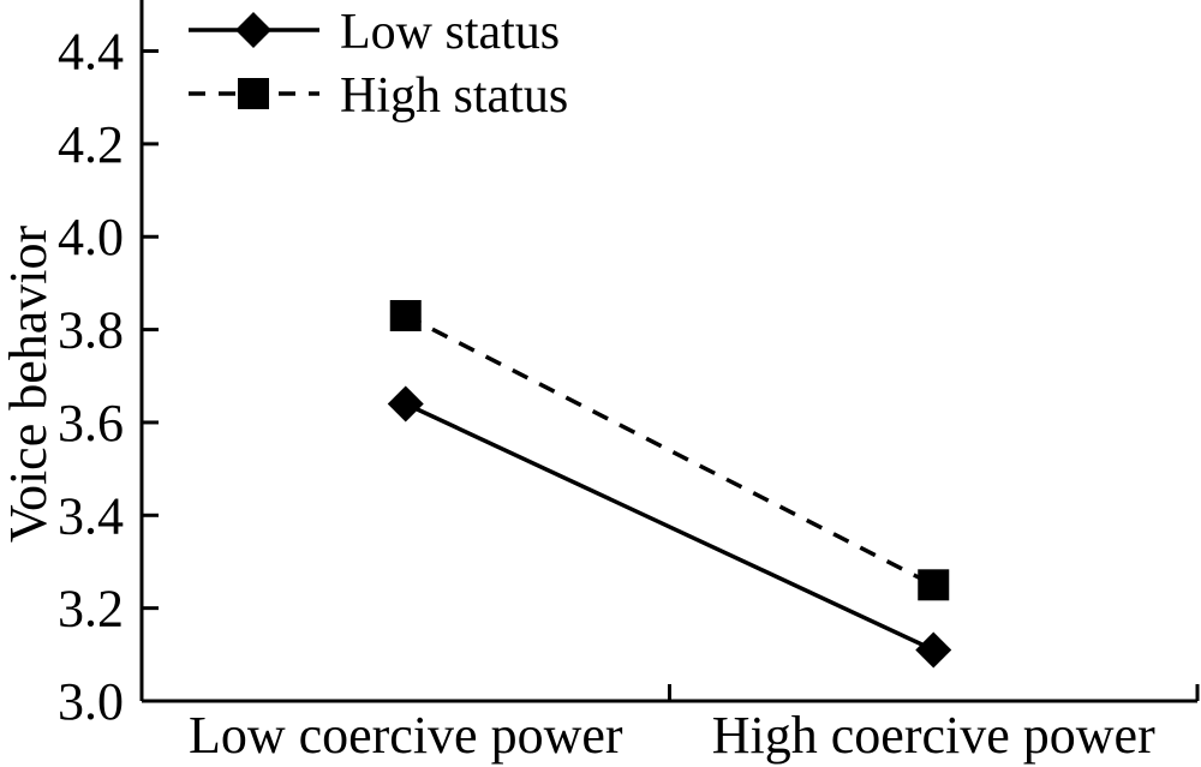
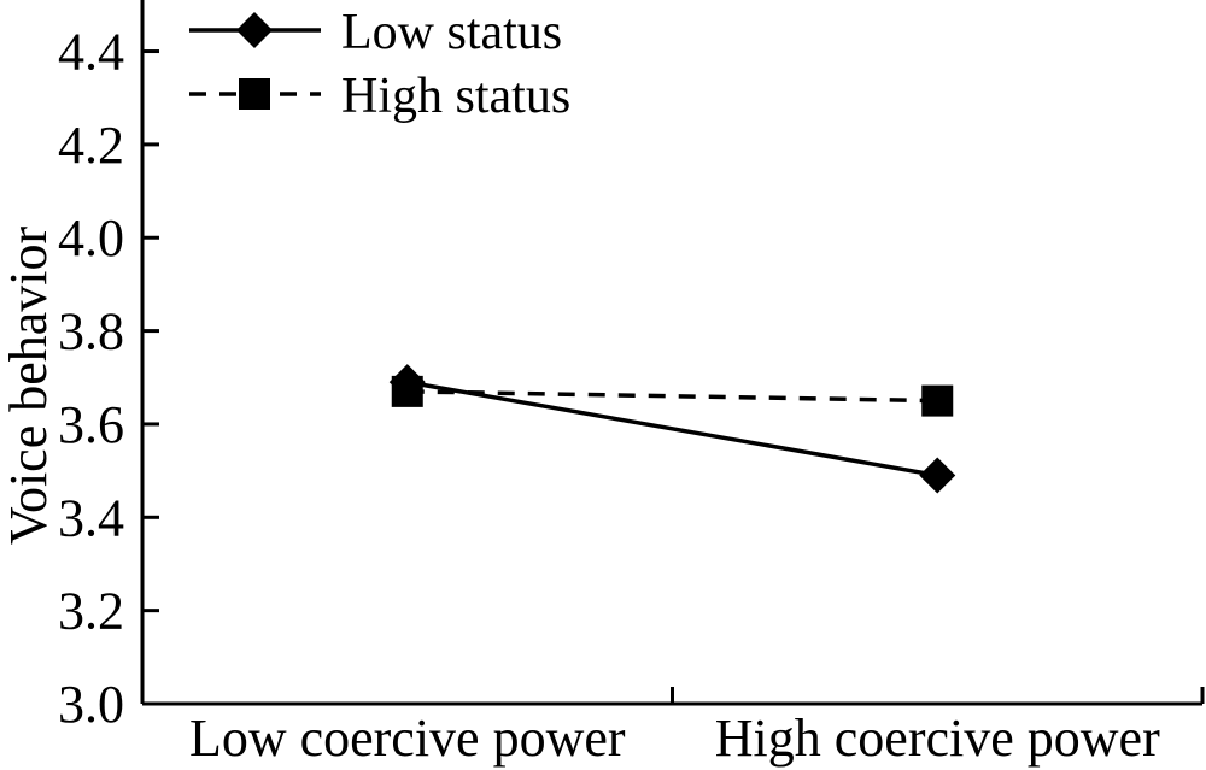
Low status/Low coercive power: 3.64 -> 3.69
High status/Low coercive power: 3.83 -> 3.67
Low status/High coercive power: 3.11 -> 3.49
High status/High coercive power: 3.25 -> 3.65
